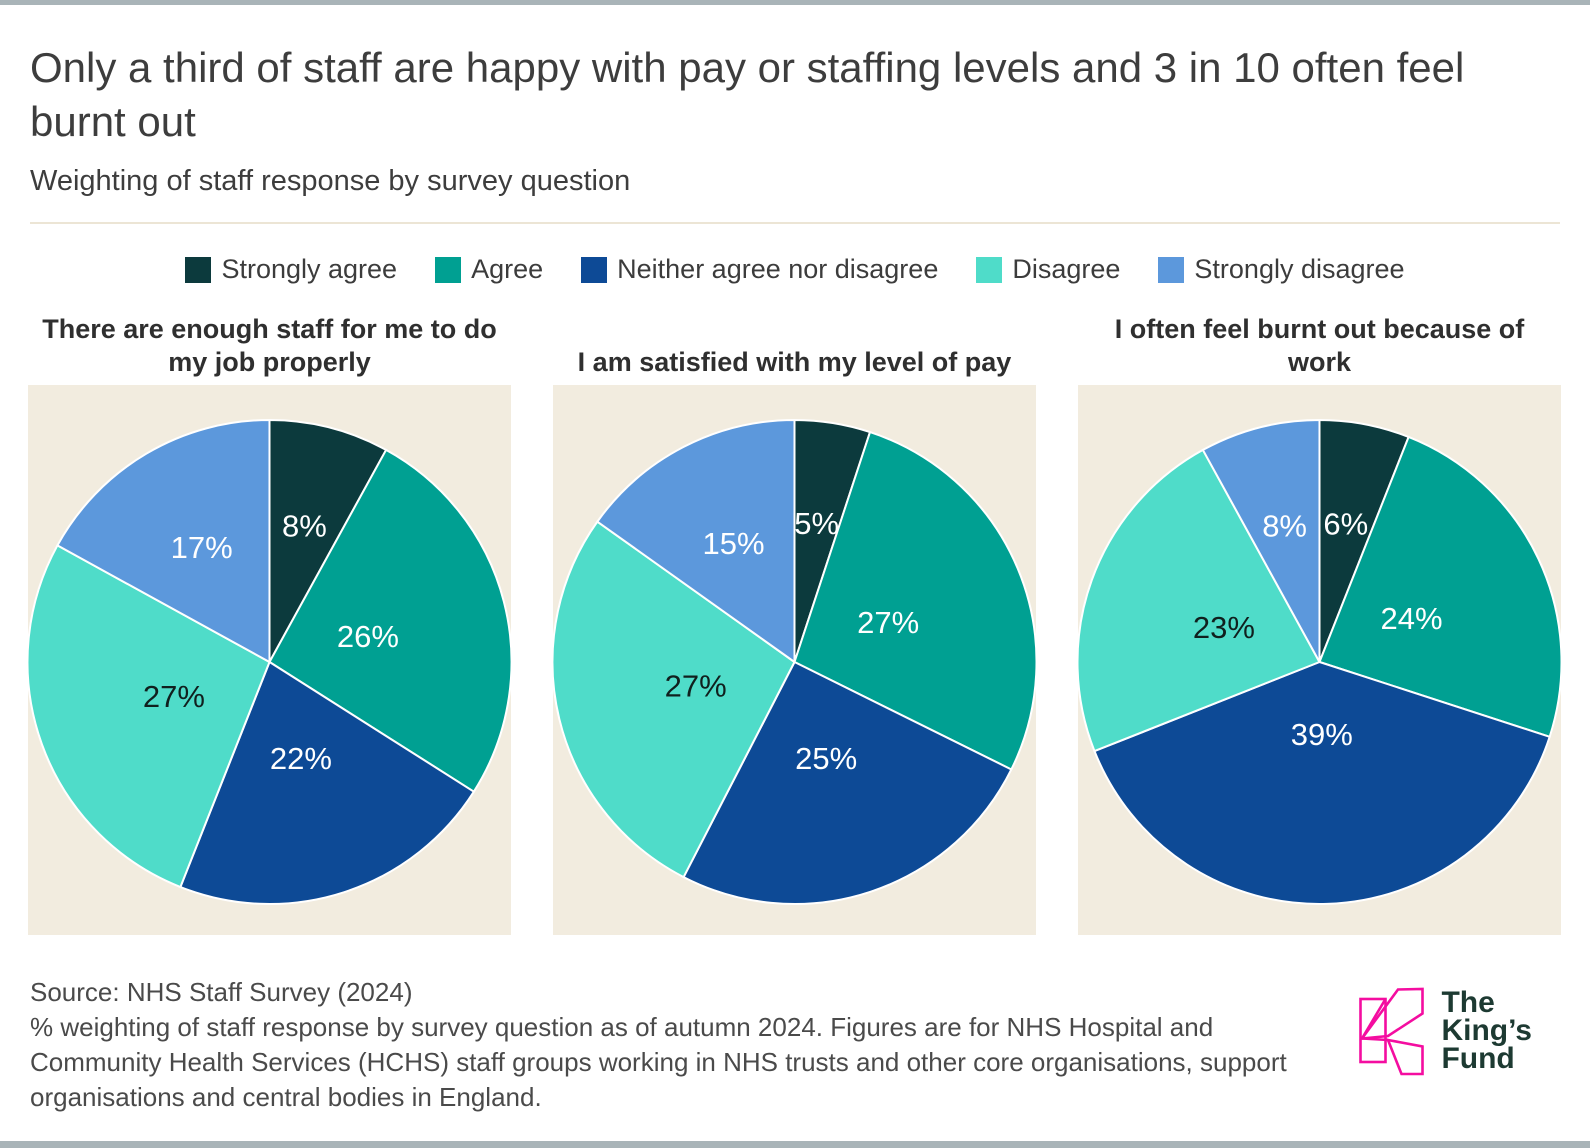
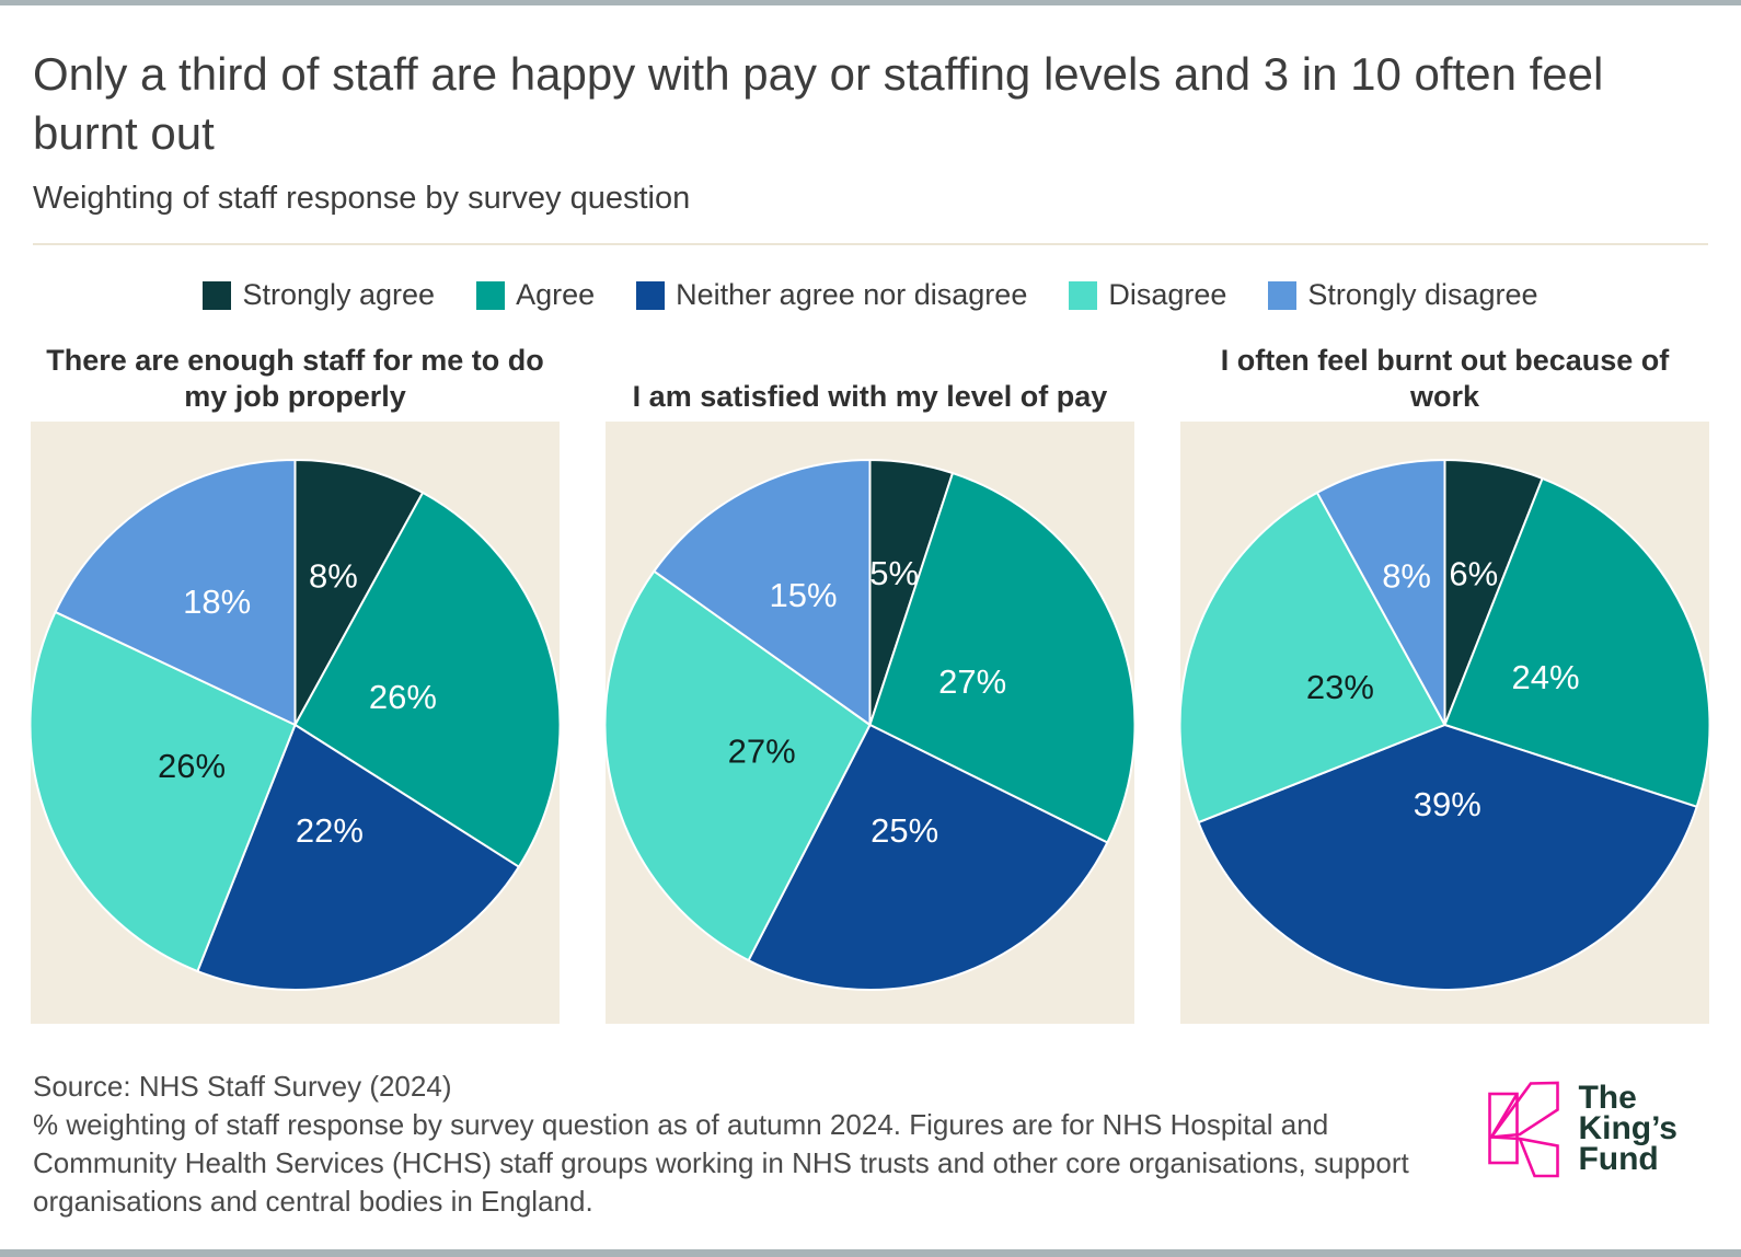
There are enough staff for me to do my job properly/Disagree: 27% -> 26%
There are enough staff for me to do my job properly/Strongly disagree: 17% -> 18%
